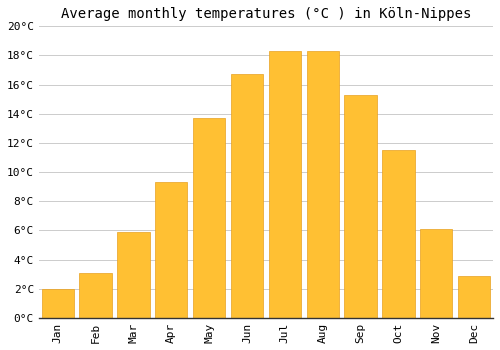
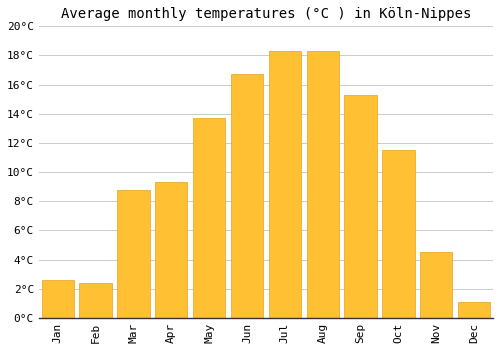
Jan: 2.0°C -> 2.6°C
Feb: 3.1°C -> 2.4°C
Mar: 5.9°C -> 8.8°C
Nov: 6.1°C -> 4.5°C
Dec: 2.9°C -> 1.1°C
